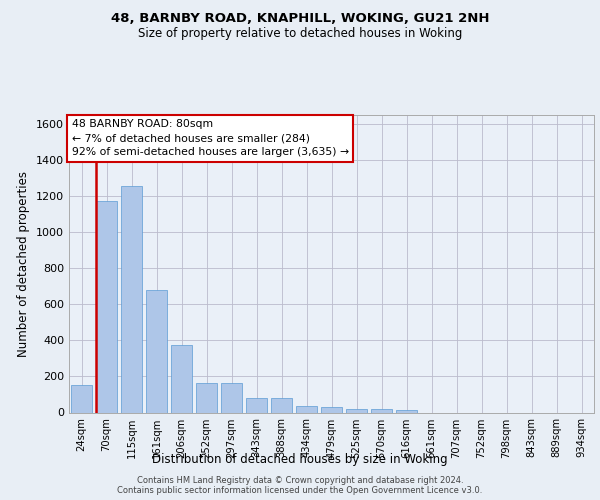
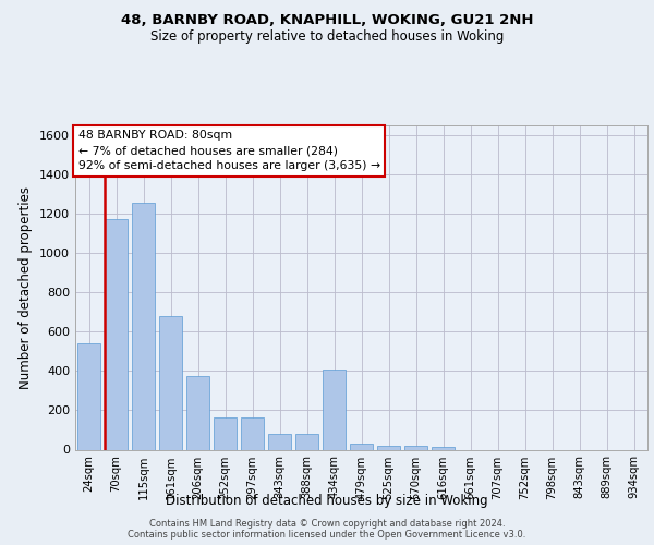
24sqm: 150 -> 540
434sqm: 40 -> 410
